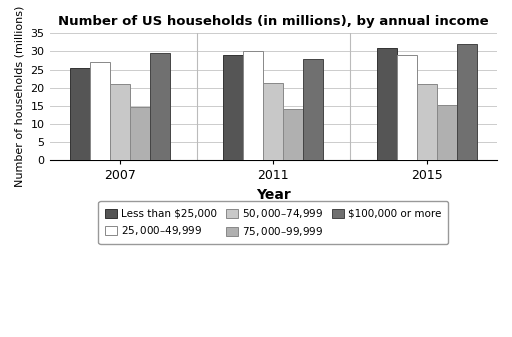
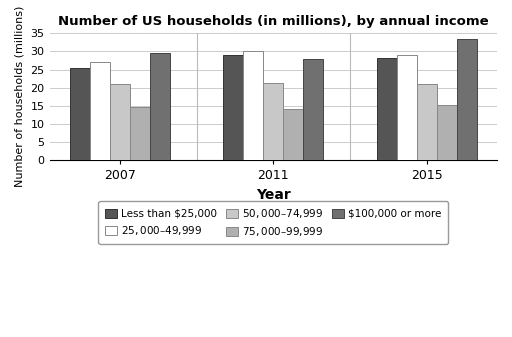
Less than $25,000/2015: 31.0 -> 28.1
$100,000 or more/2015: 32.0 -> 33.4
